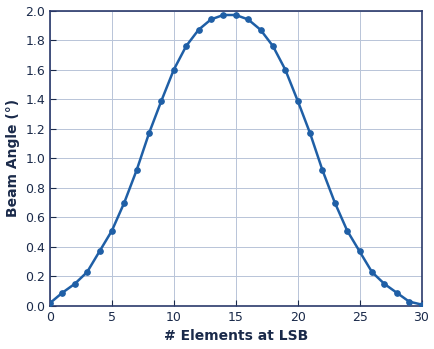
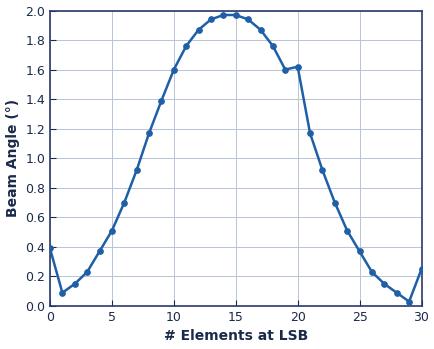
0: 0.02 -> 0.39
20: 1.39 -> 1.62
30: 0.01 -> 0.25
